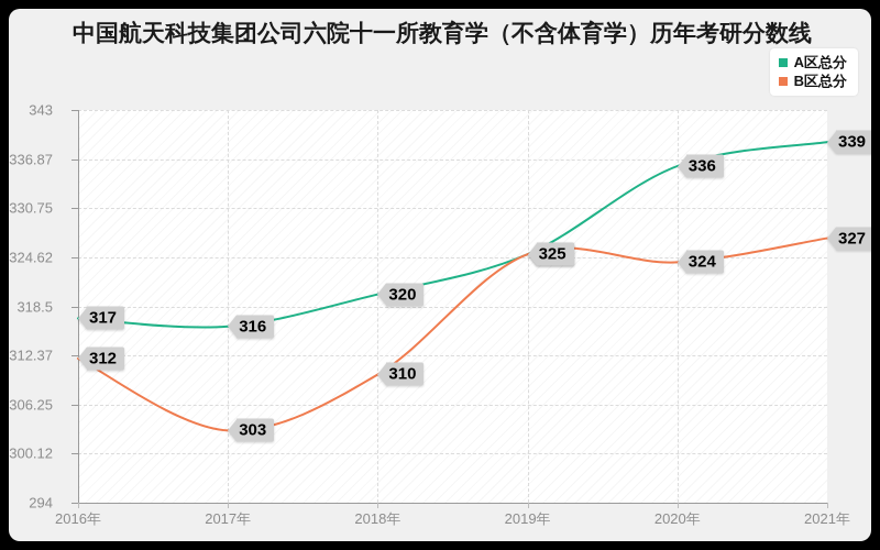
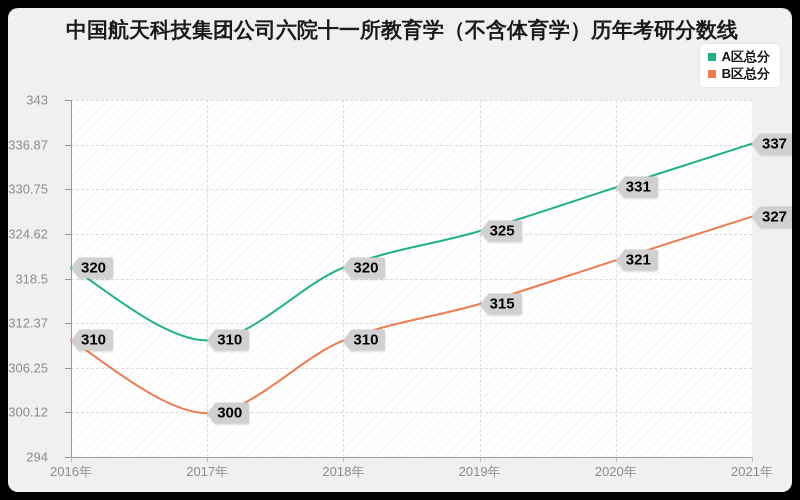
A区总分/2016年: 317 -> 320
B区总分/2016年: 312 -> 310
A区总分/2017年: 316 -> 310
B区总分/2017年: 303 -> 300
B区总分/2019年: 325 -> 315
A区总分/2020年: 336 -> 331
B区总分/2020年: 324 -> 321
A区总分/2021年: 339 -> 337
